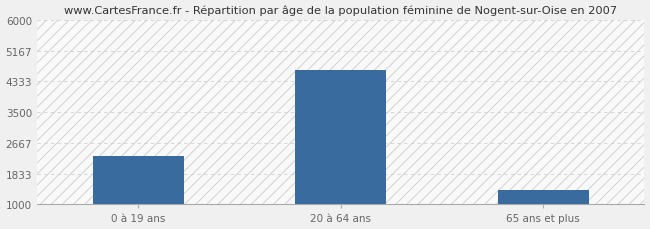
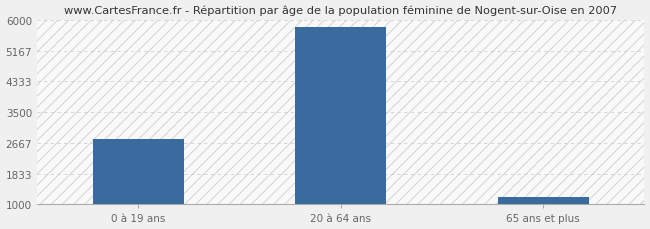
0 à 19 ans: 2300 -> 2780
20 à 64 ans: 4650 -> 5800
65 ans et plus: 1400 -> 1200
